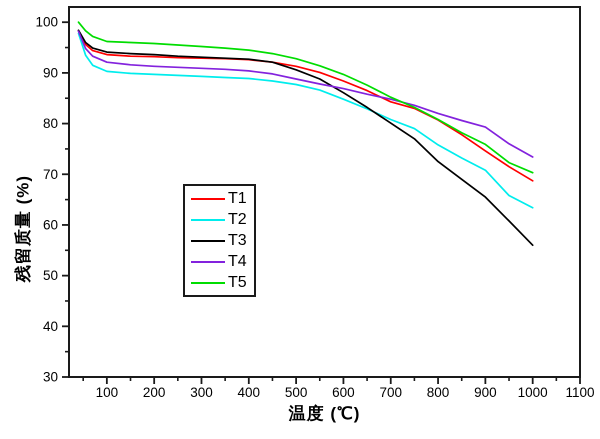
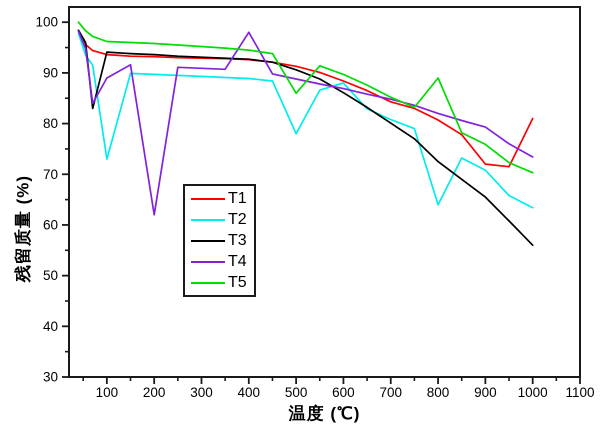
T3/70: 95 -> 83
T4/70: 93 -> 84
T2/100: 90 -> 73
T4/100: 92 -> 89
T4/200: 91 -> 62
T4/400: 90 -> 98
T2/500: 88 -> 78
T5/500: 93 -> 86
T2/600: 85 -> 88
T2/800: 76 -> 64
T5/800: 81 -> 89
T1/900: 75 -> 72
T1/1000: 69 -> 81
